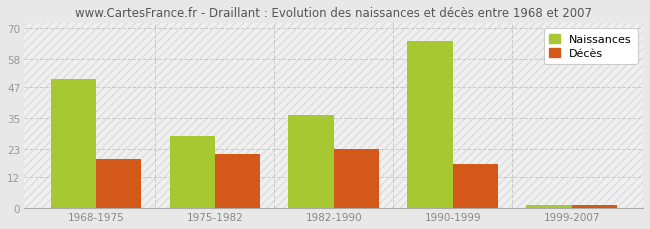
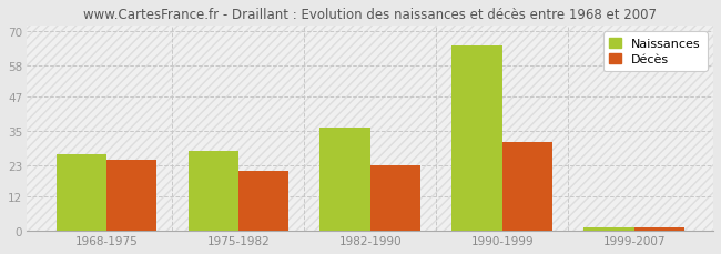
Naissances/1968-1975: 50 -> 27
Décès/1968-1975: 19 -> 25
Décès/1990-1999: 17 -> 31
